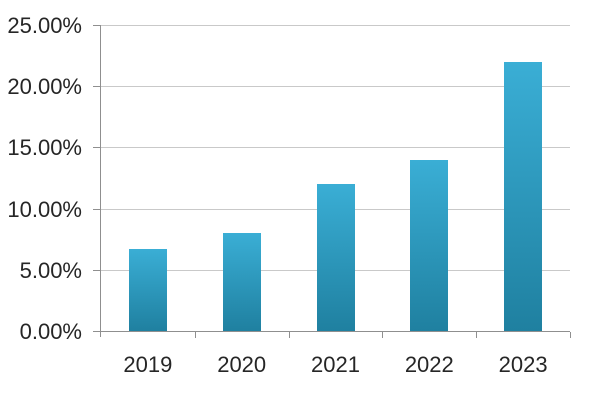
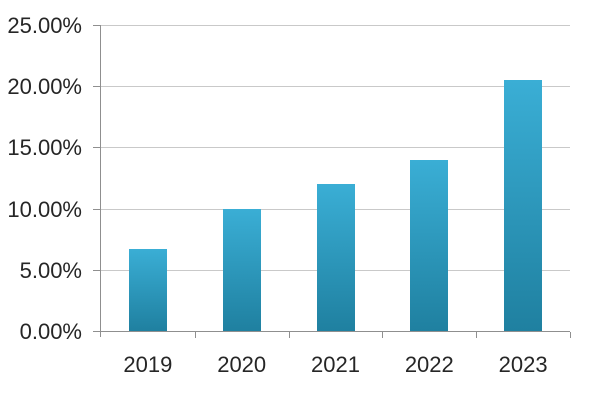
2020: 8.0% -> 10.0%
2023: 22.0% -> 20.5%
